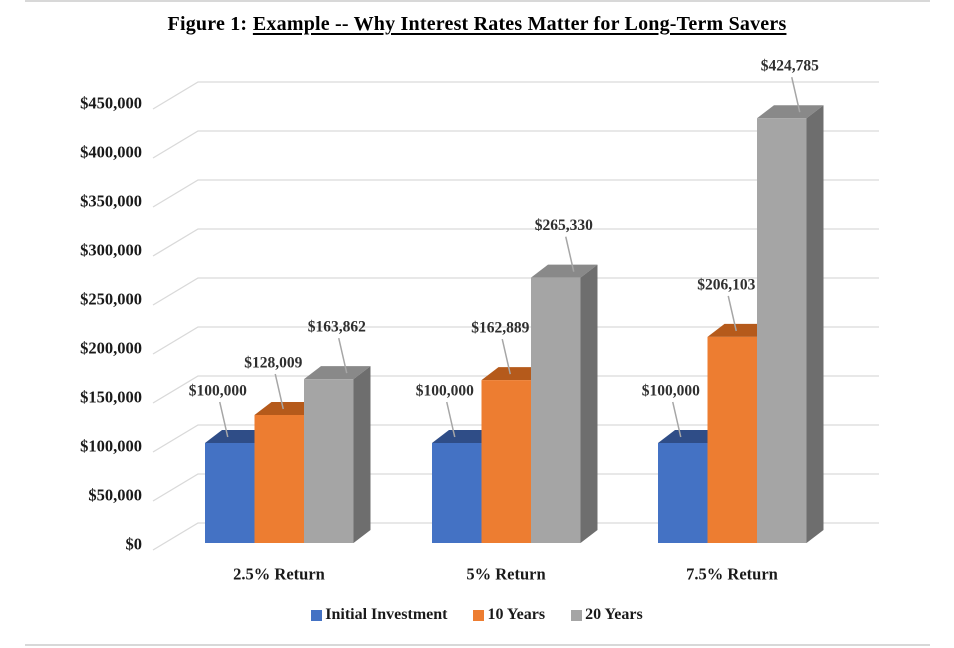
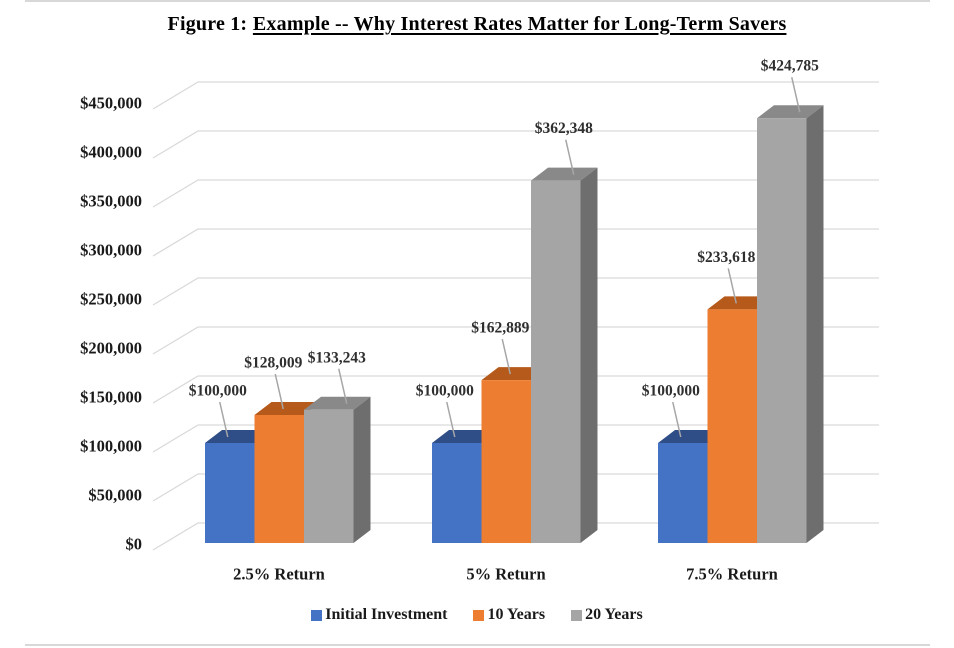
20 Years/2.5% Return: $163,862 -> $133,243
20 Years/5% Return: $265,330 -> $362,348
10 Years/7.5% Return: $206,103 -> $233,618
